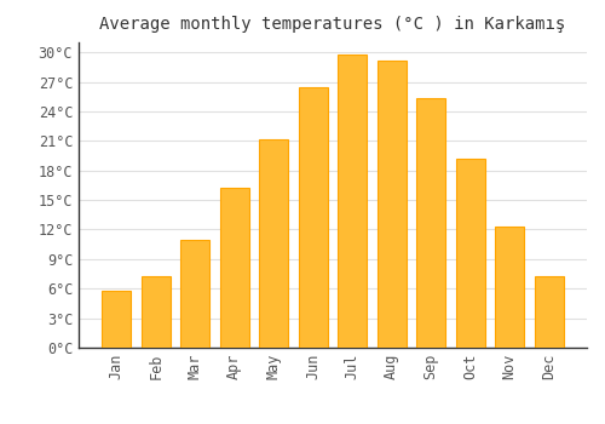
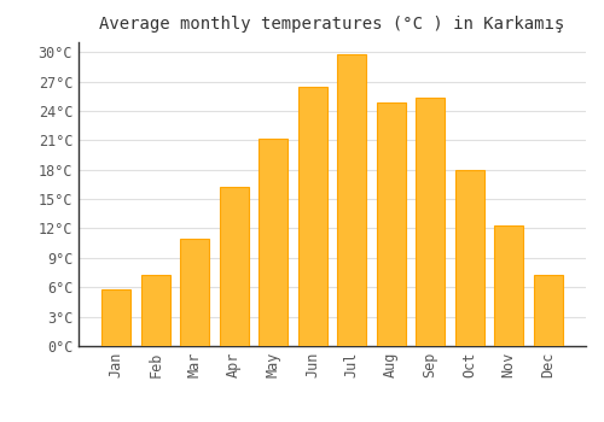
Aug: 29.2°C -> 24.8°C
Oct: 19.2°C -> 18.0°C
